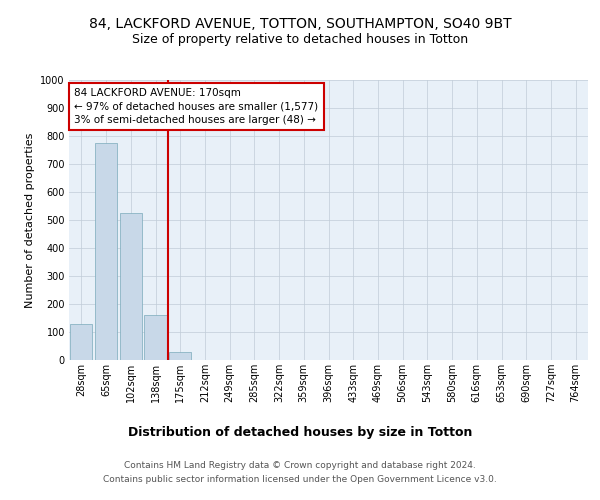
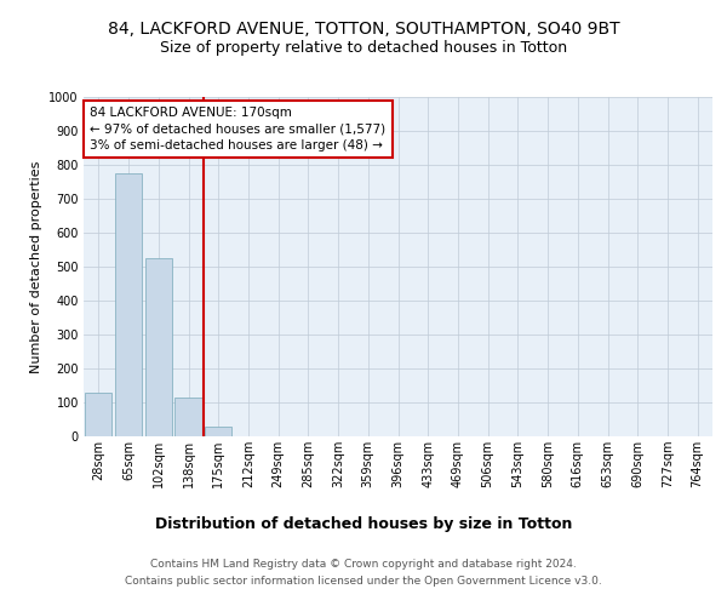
138sqm: 160 -> 115
